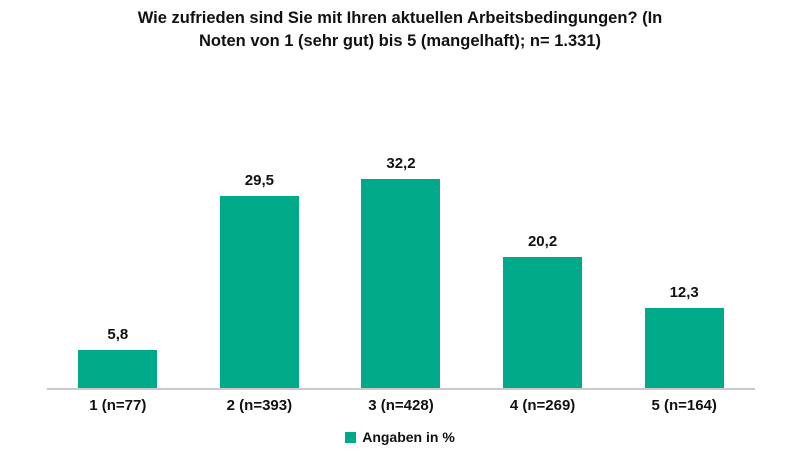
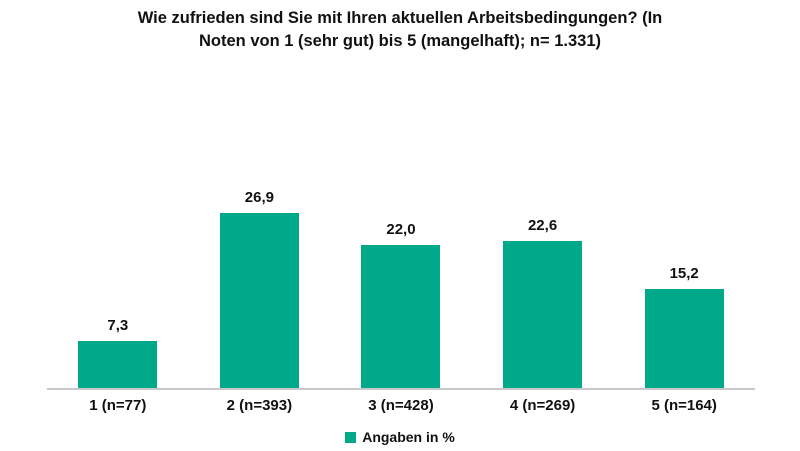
1 (n=77): 5,8 -> 7,3
2 (n=393): 29,5 -> 26,9
3 (n=428): 32,2 -> 22,0
4 (n=269): 20,2 -> 22,6
5 (n=164): 12,3 -> 15,2
